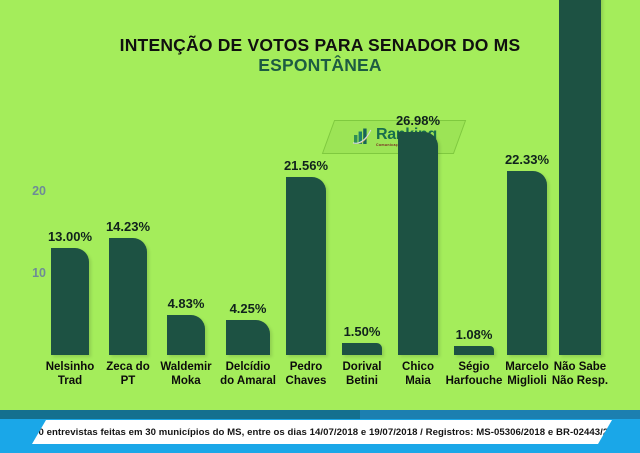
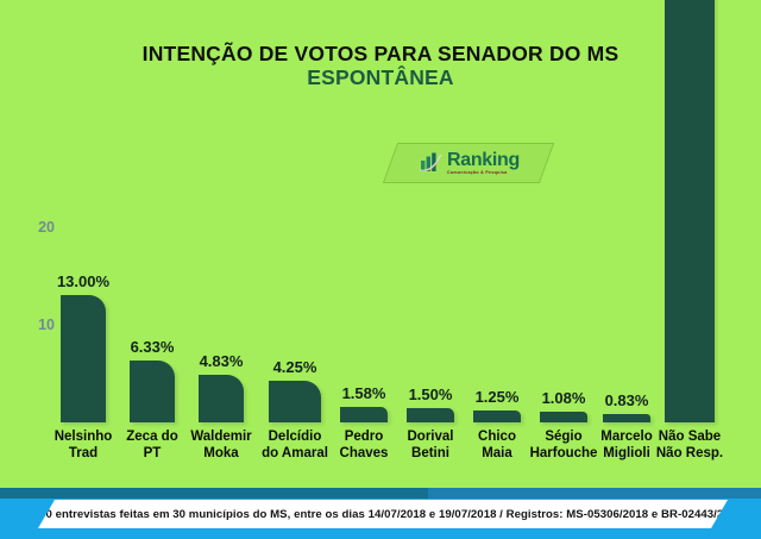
Zeca do PT: 14.23% -> 6.33%
Pedro Chaves: 21.56% -> 1.58%
Chico Maia: 26.98% -> 1.25%
Marcelo Miglioli: 22.33% -> 0.83%
